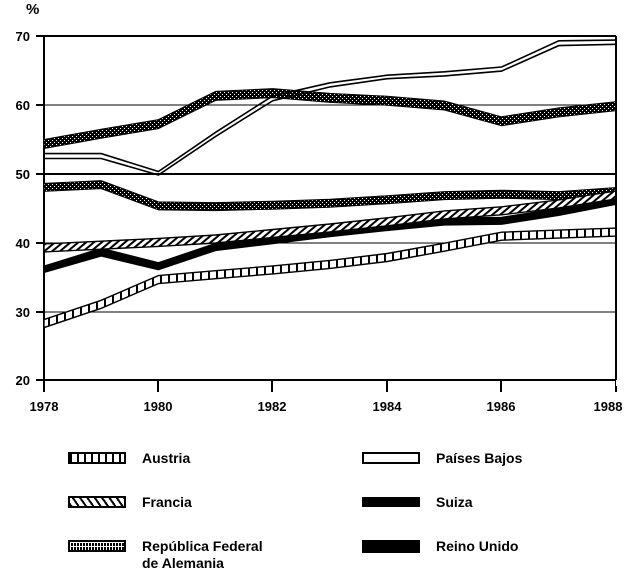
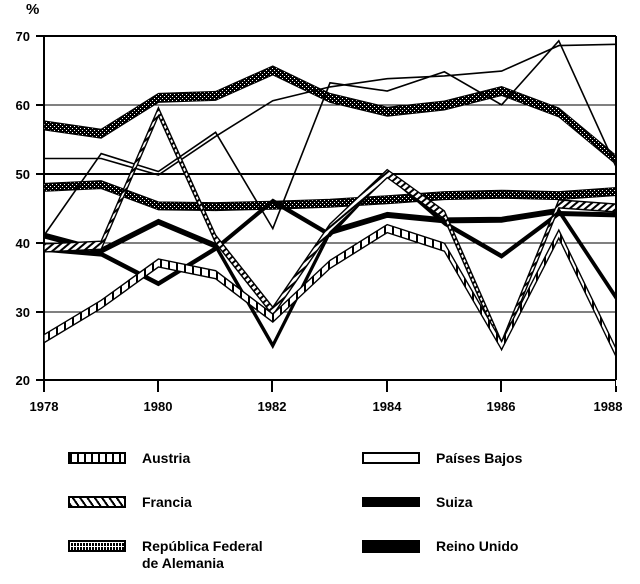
República Federal de Alemania/1978: 54 -> 57
Países Bajos/1978: 53 -> 41
Reino Unido/1978: 36 -> 41
Suiza/1978: 36 -> 39
Austria/1978: 28 -> 26
República Federal de Alemania/1980: 57 -> 61
Francia/1980: 40 -> 59
Reino Unido/1980: 37 -> 43
Suiza/1980: 36 -> 34
Austria/1980: 35 -> 37
República Federal de Alemania/1982: 62 -> 65
Países Bajos/1982: 61 -> 42
Francia/1982: 41 -> 30
Reino Unido/1982: 40 -> 25
Suiza/1982: 40 -> 46
Austria/1982: 36 -> 29
República Federal de Alemania/1984: 61 -> 59
Países Bajos/1984: 64 -> 62
Francia/1984: 43 -> 50
Reino Unido/1984: 42 -> 44
Suiza/1984: 42 -> 50
Austria/1984: 38 -> 42
República Federal de Alemania/1986: 58 -> 62
Países Bajos/1986: 66 -> 60
Francia/1986: 45 -> 25
Suiza/1986: 43 -> 38
Austria/1986: 41 -> 25
República Federal de Alemania/1988: 60 -> 52
Países Bajos/1988: 69 -> 51
Francia/1988: 47 -> 45
Reino Unido/1988: 46 -> 32
Suiza/1988: 46 -> 44
Austria/1988: 42 -> 24
